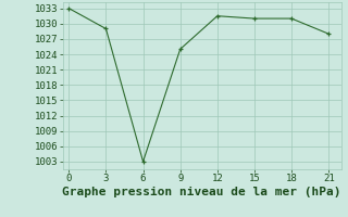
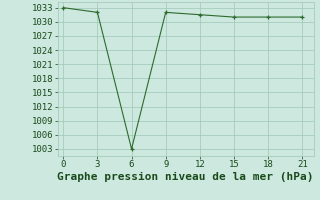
3: 1029.0 -> 1032.0
9: 1025.0 -> 1032.0
21: 1028.0 -> 1031.0
